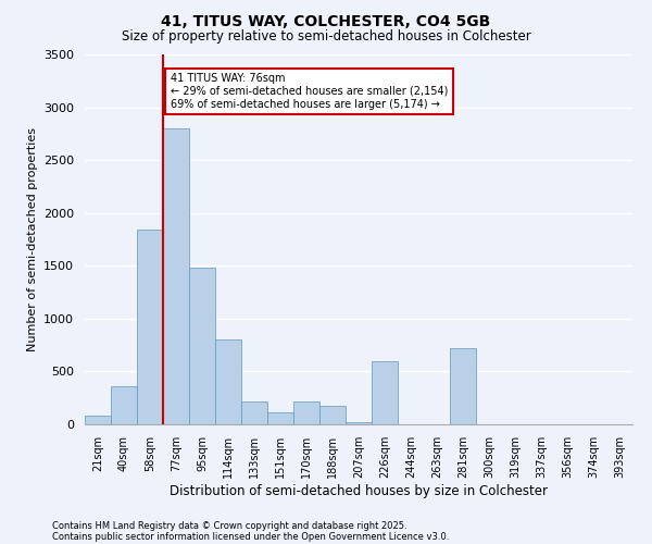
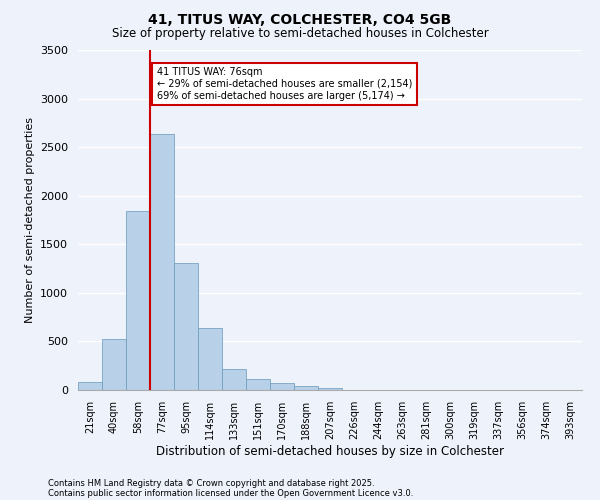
40sqm: 360 -> 530
77sqm: 2800 -> 2640
95sqm: 1480 -> 1310
114sqm: 800 -> 640
170sqm: 220 -> 70
188sqm: 180 -> 40
226sqm: 600 -> 0
281sqm: 720 -> 0
